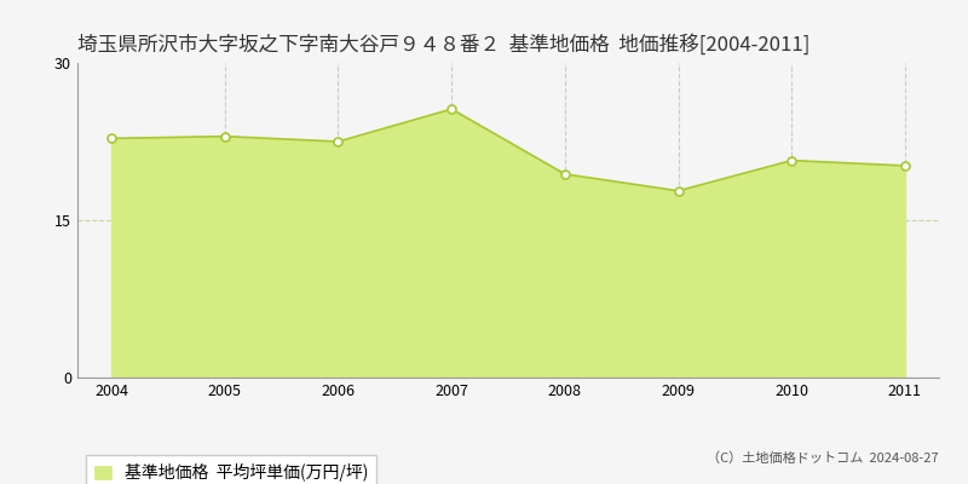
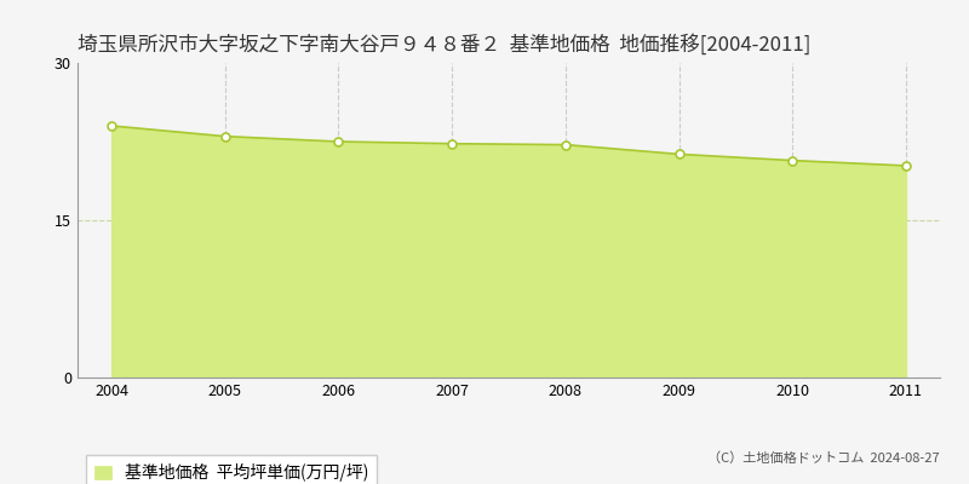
2004: 22.8 -> 24.0
2007: 25.6 -> 22.3
2008: 19.4 -> 22.2
2009: 17.8 -> 21.3
